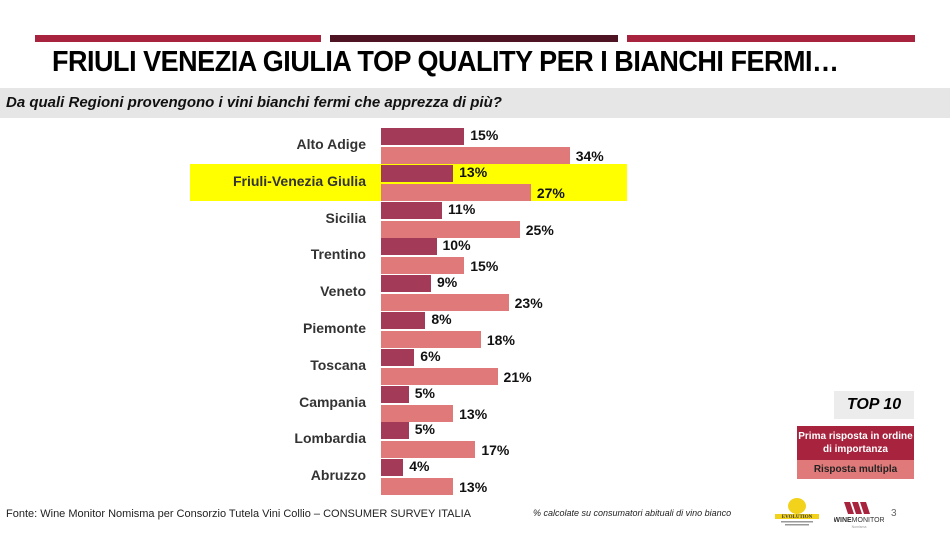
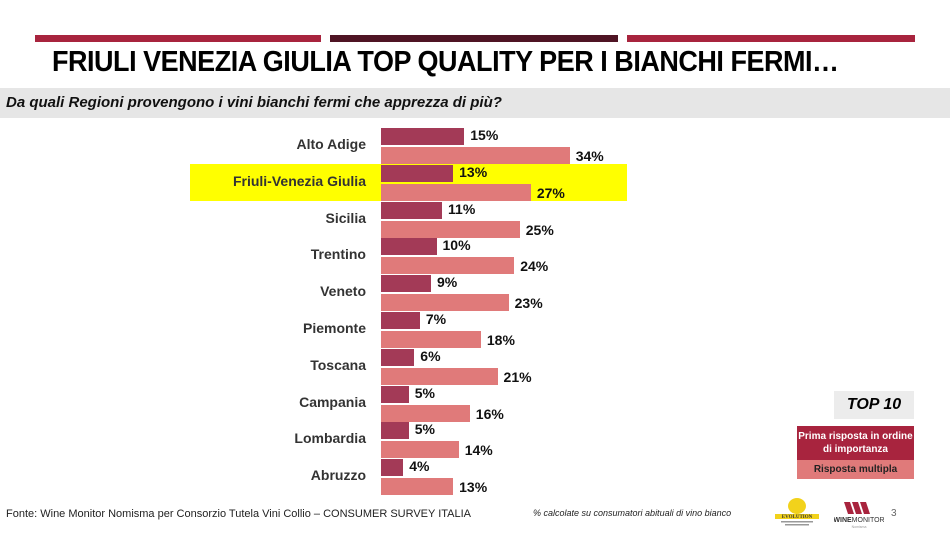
Risposta multipla/Trentino: 15% -> 24%
Prima risposta in ordine di importanza/Piemonte: 8% -> 7%
Risposta multipla/Campania: 13% -> 16%
Risposta multipla/Lombardia: 17% -> 14%
